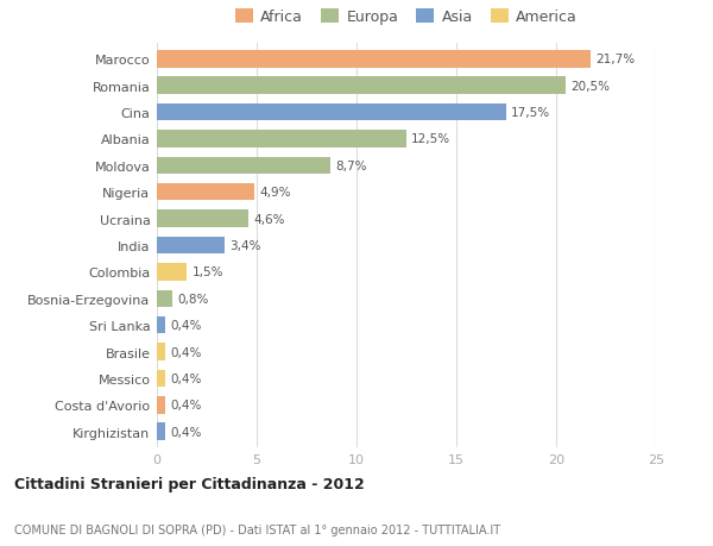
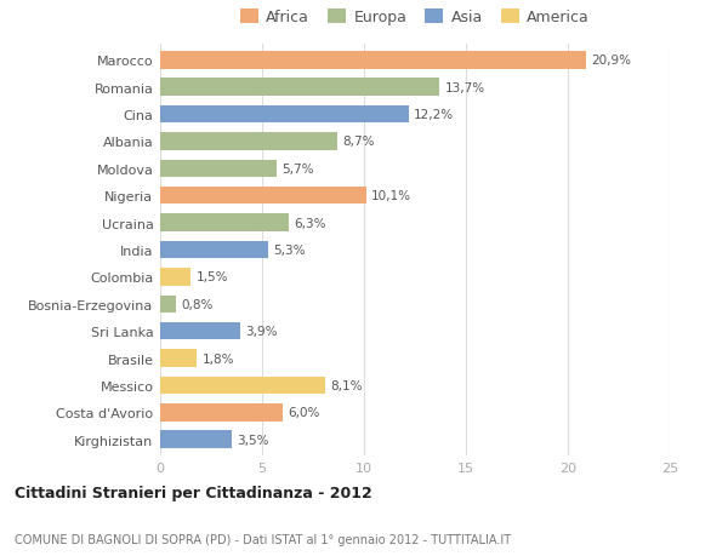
Marocco: 21,7% -> 20,9%
Romania: 20,5% -> 13,7%
Cina: 17,5% -> 12,2%
Albania: 12,5% -> 8,7%
Moldova: 8,7% -> 5,7%
Nigeria: 4,9% -> 10,1%
Ucraina: 4,6% -> 6,3%
India: 3,4% -> 5,3%
Sri Lanka: 0,4% -> 3,9%
Brasile: 0,4% -> 1,8%
Messico: 0,4% -> 8,1%
Costa d'Avorio: 0,4% -> 6,0%
Kirghizistan: 0,4% -> 3,5%
